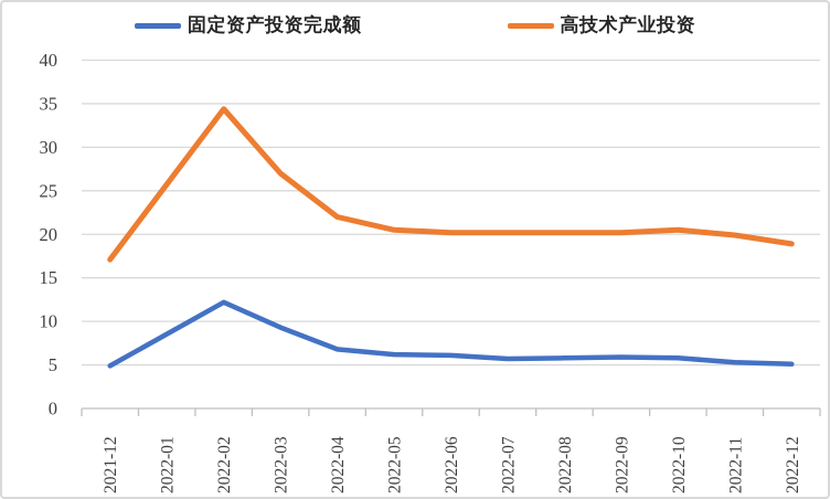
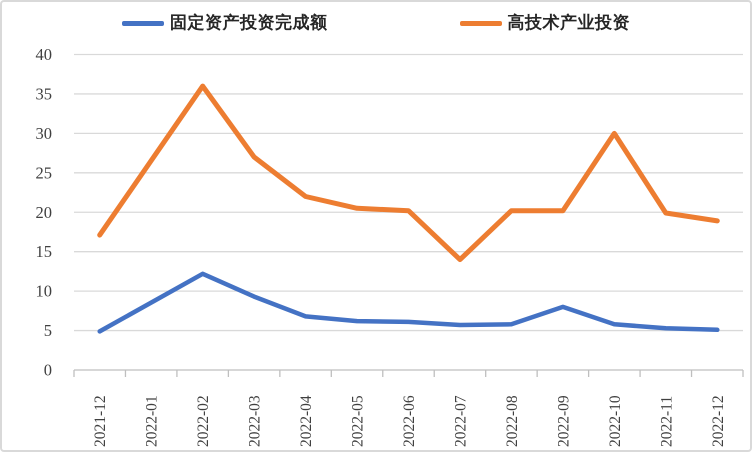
高技术产业投资/2022-02: 34 -> 36
高技术产业投资/2022-07: 20 -> 14
固定资产投资完成额/2022-09: 6 -> 8
高技术产业投资/2022-10: 20 -> 30
